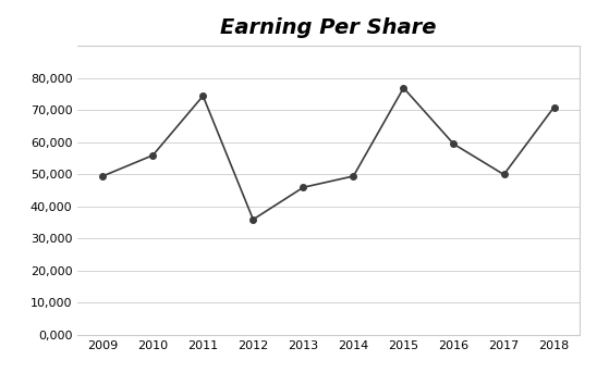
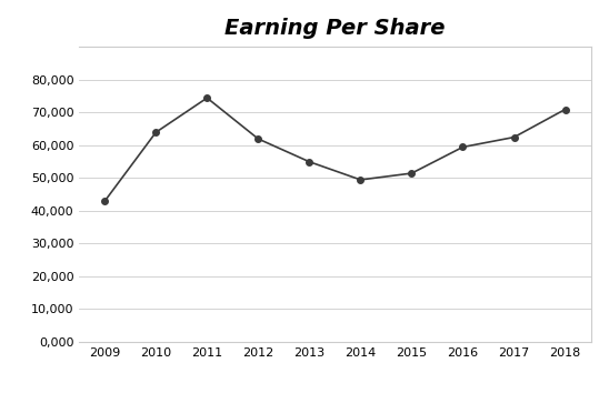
2009: 49,500 -> 43,000
2010: 56,000 -> 64,000
2012: 36,000 -> 62,000
2013: 46,000 -> 55,000
2015: 77,000 -> 51,500
2017: 50,000 -> 62,500
